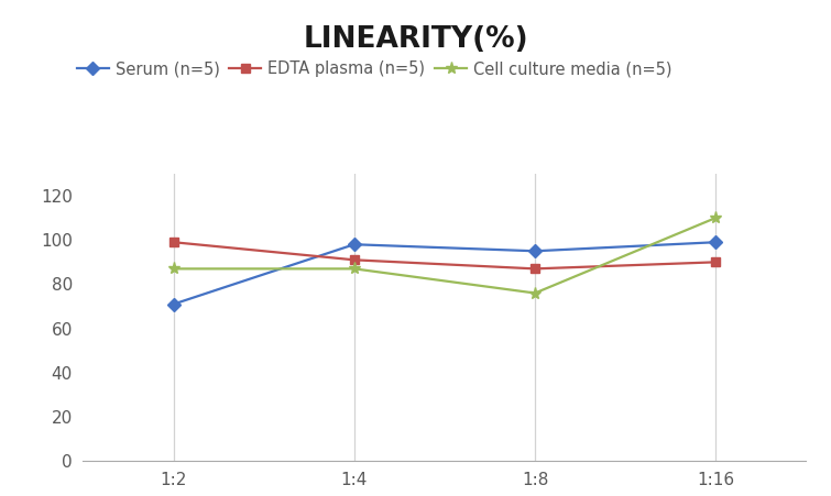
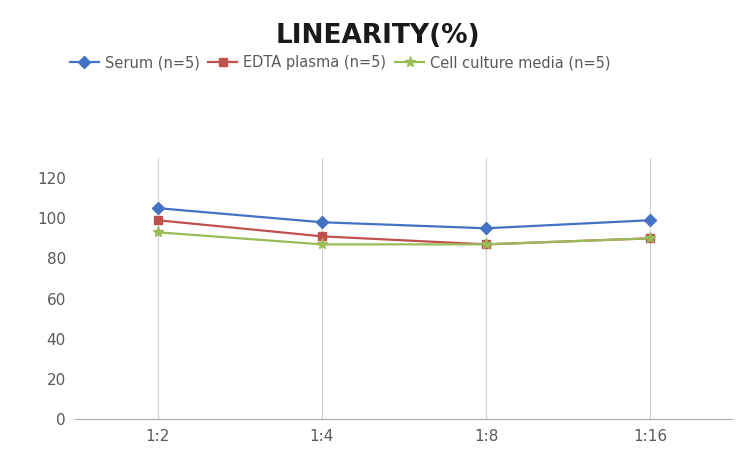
Serum (n=5)/1:2: 71 -> 105
Cell culture media (n=5)/1:2: 87 -> 93
Cell culture media (n=5)/1:8: 76 -> 87
Cell culture media (n=5)/1:16: 110 -> 90
